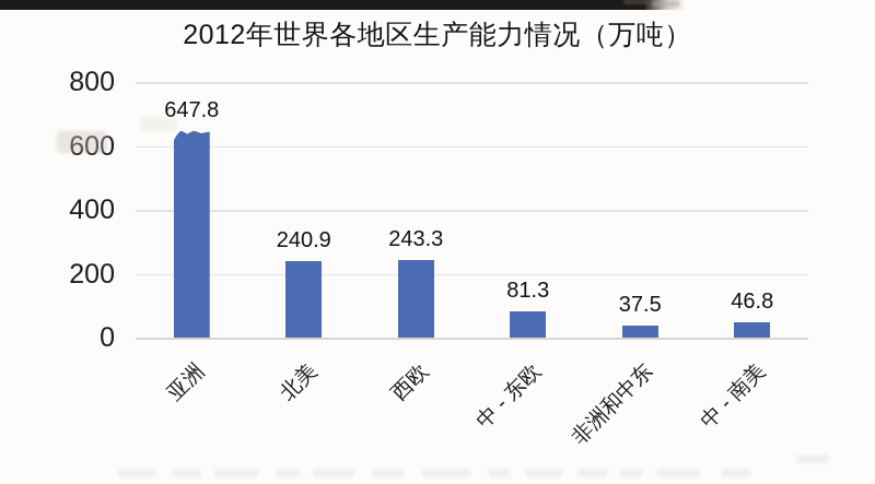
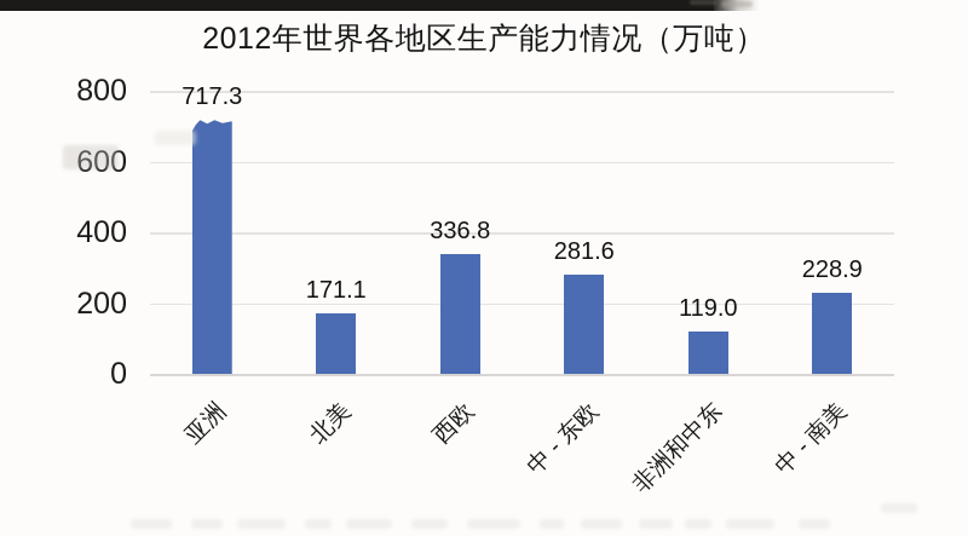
亚洲: 647.8 -> 717.3
北美: 240.9 -> 171.1
西欧: 243.3 -> 336.8
中 - 东欧: 81.3 -> 281.6
非洲和中东: 37.5 -> 119.0
中 - 南美: 46.8 -> 228.9
